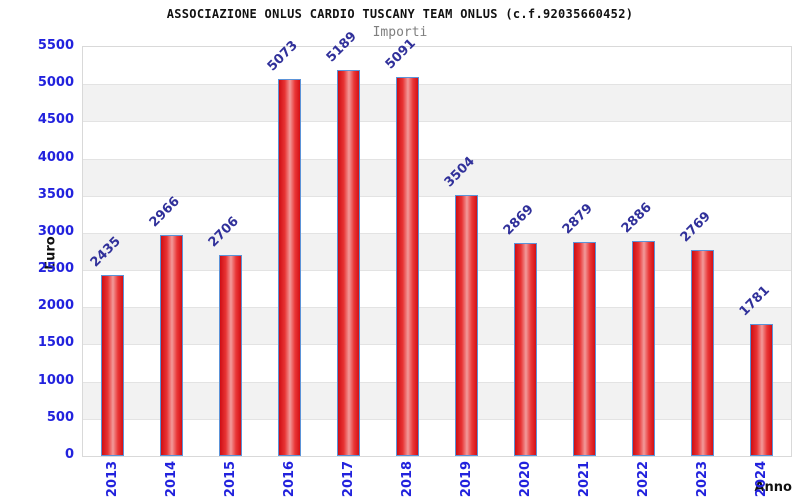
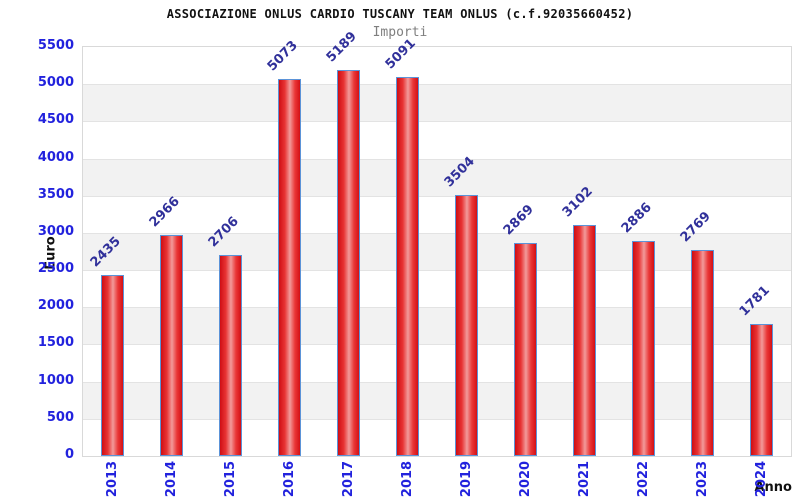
2021: 2879 -> 3102
